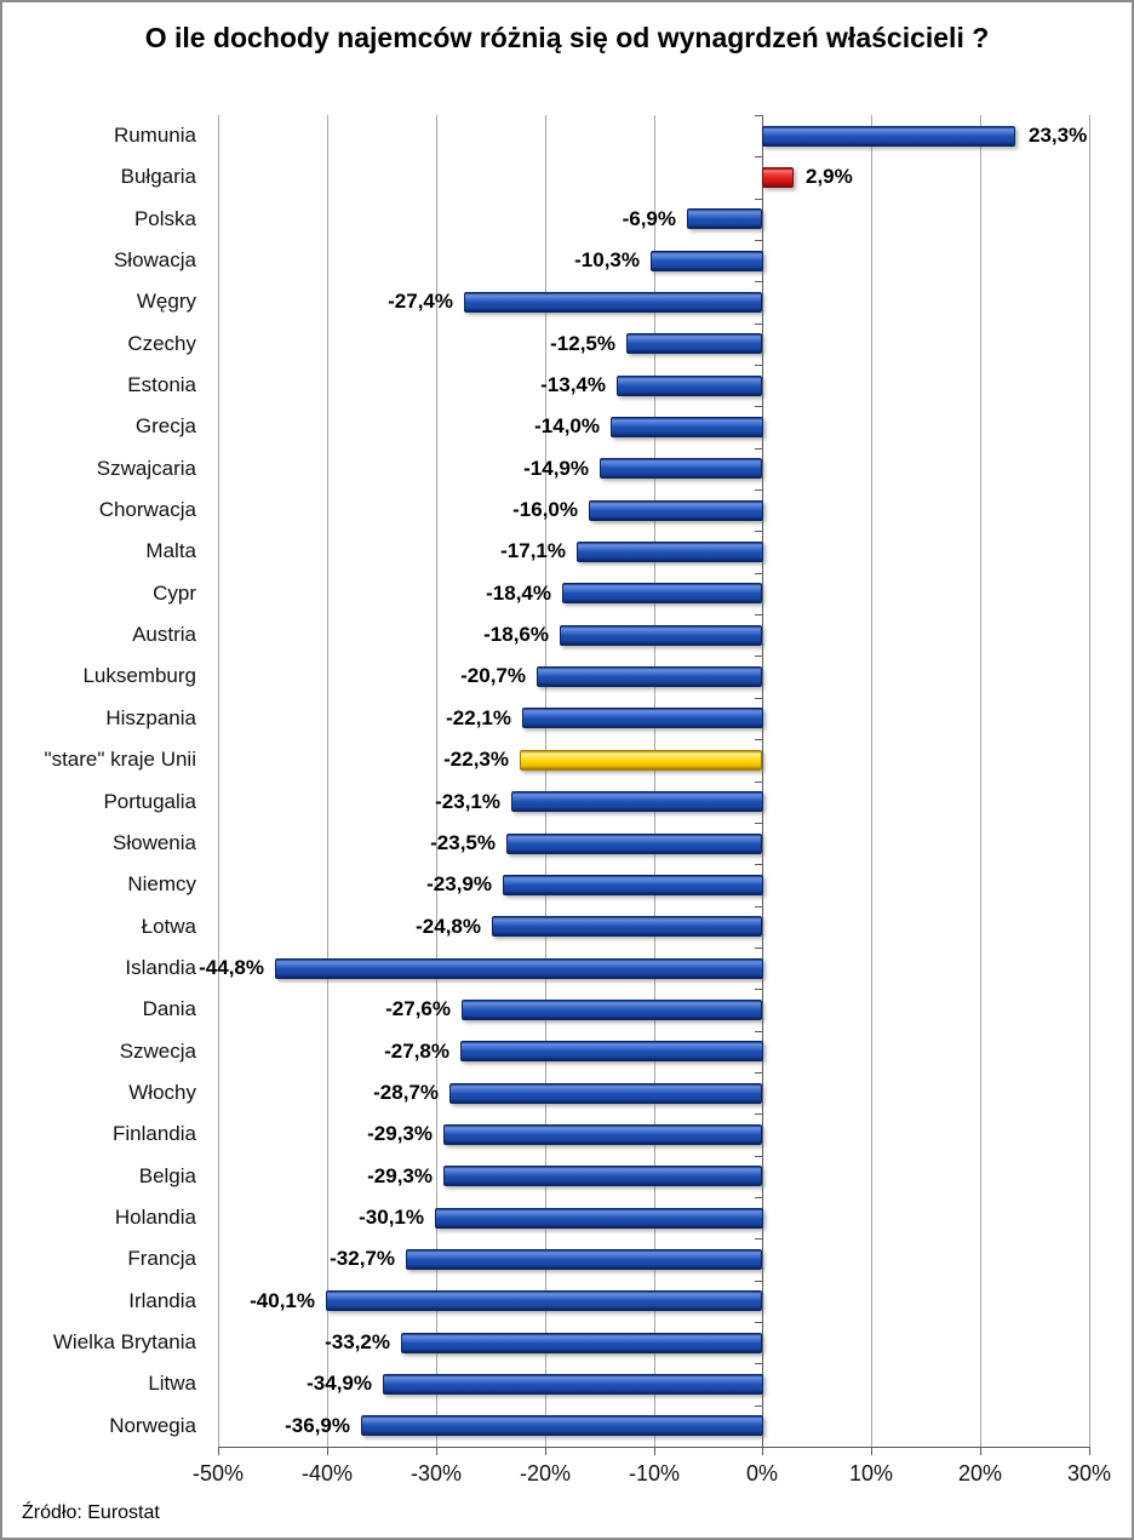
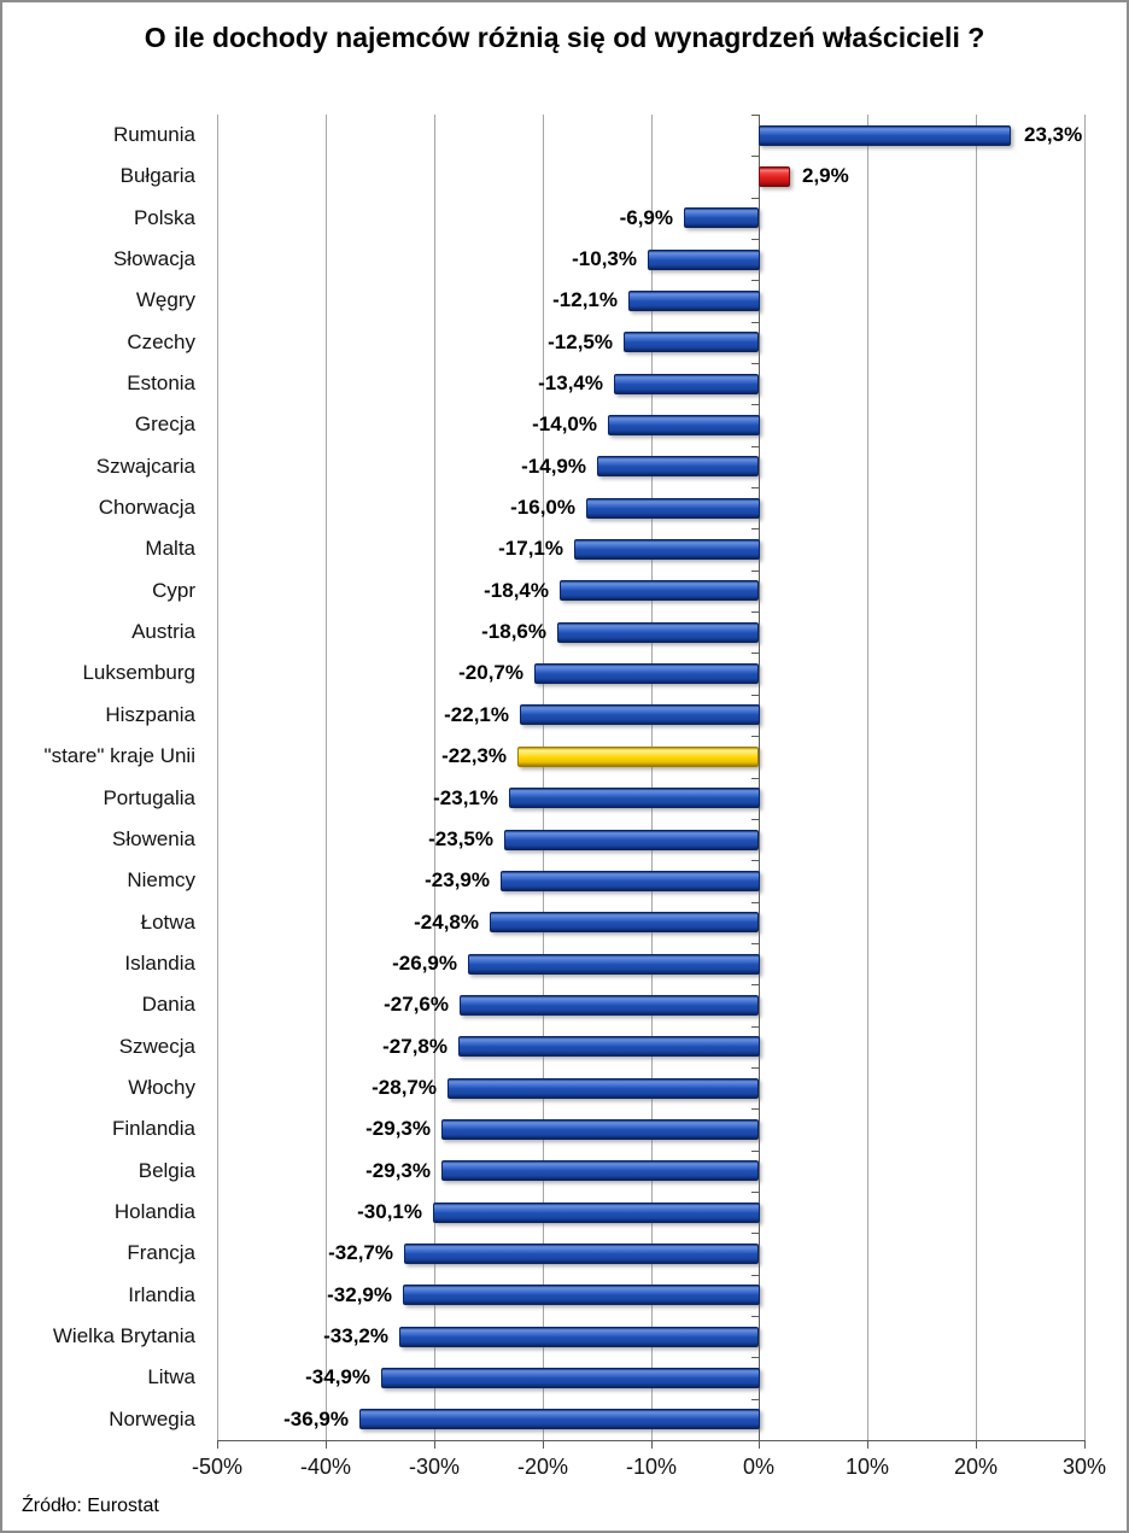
Węgry: -27,4% -> -12,1%
Islandia: -44,8% -> -26,9%
Irlandia: -40,1% -> -32,9%
